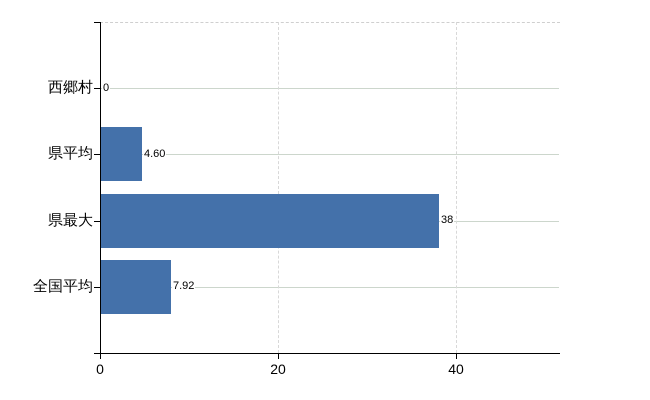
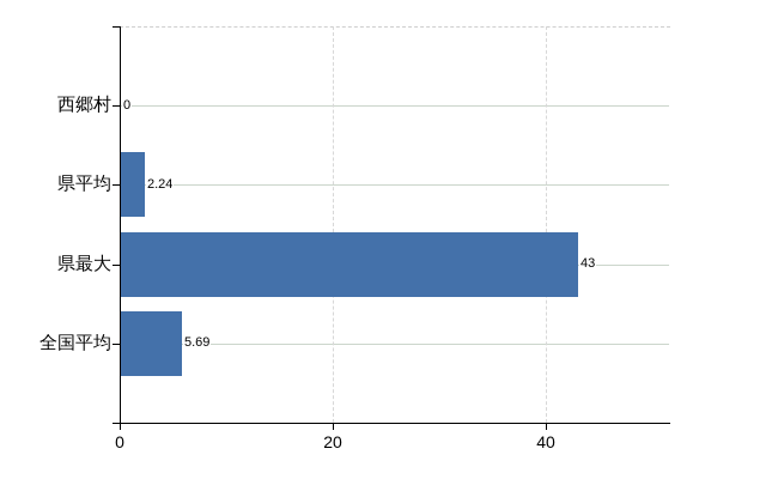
県平均: 4.60 -> 2.24
県最大: 38 -> 43
全国平均: 7.92 -> 5.69
